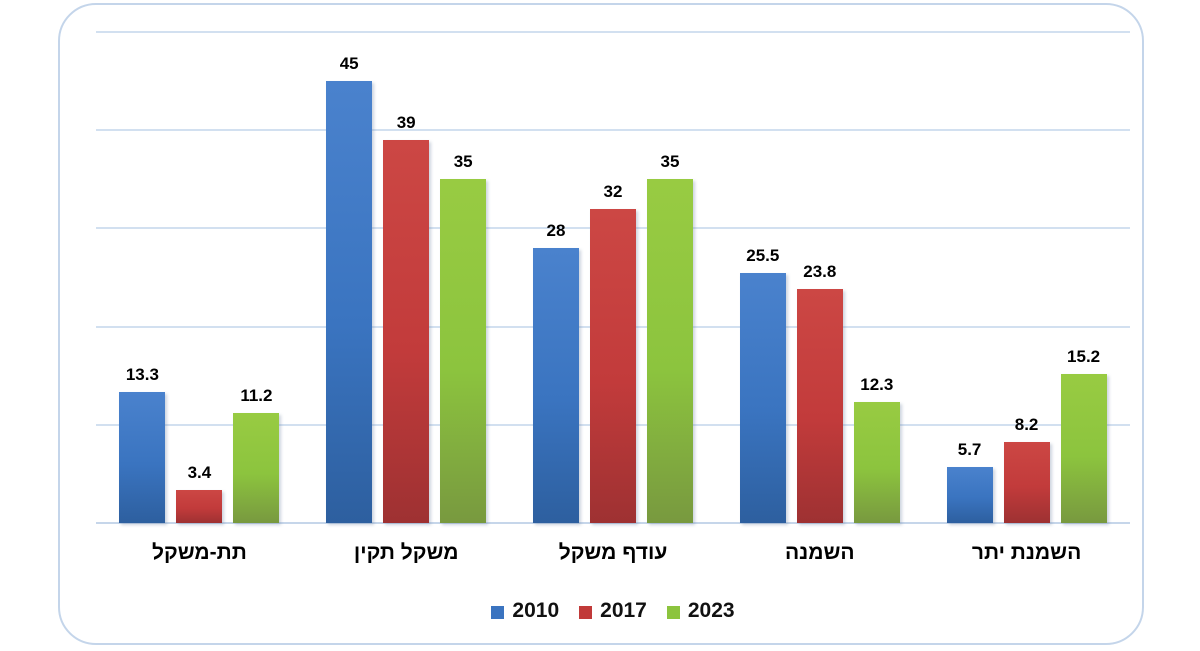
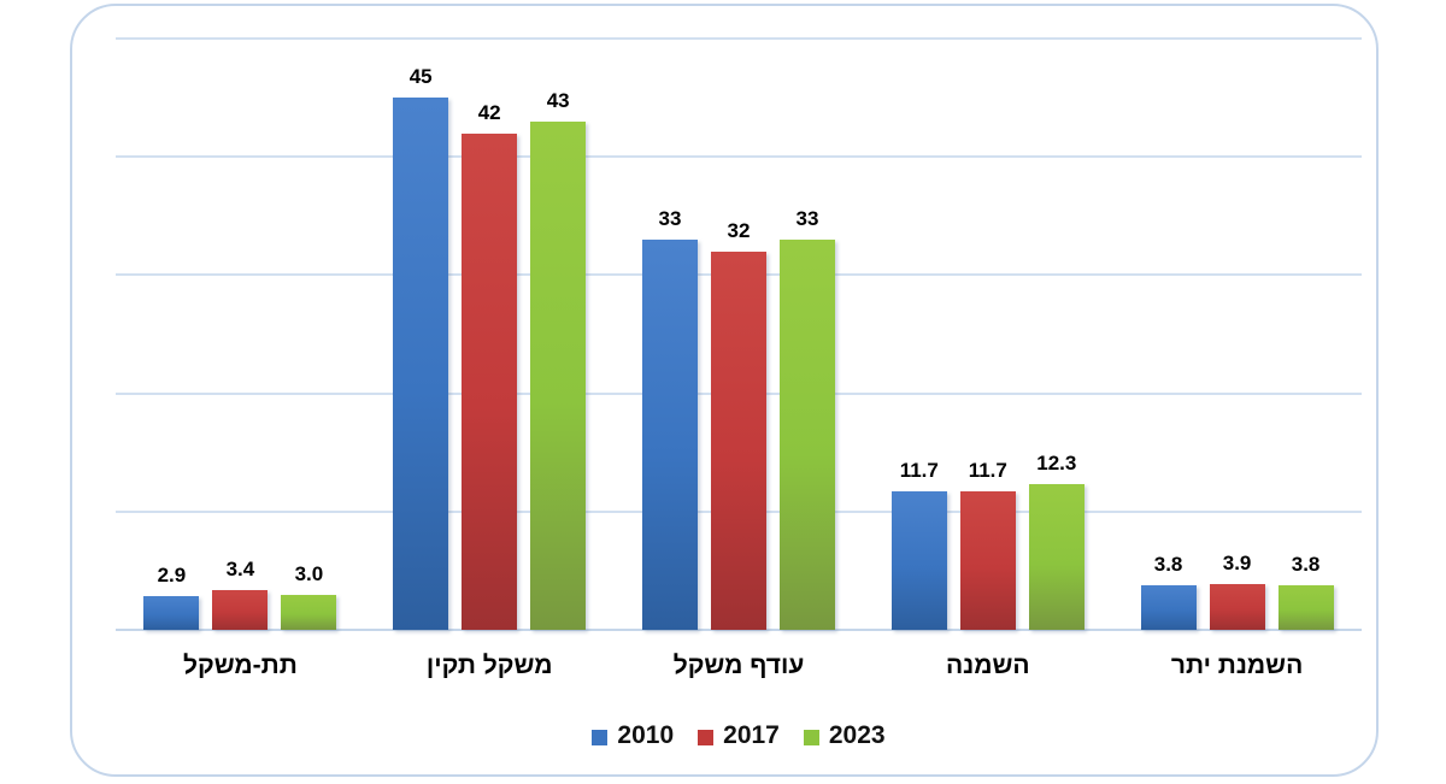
2010/תת-משקל: 13.3 -> 2.9
2023/תת-משקל: 11.2 -> 3.0
2017/משקל תקין: 39 -> 42
2023/משקל תקין: 35 -> 43
2010/עודף משקל: 28 -> 33
2023/עודף משקל: 35 -> 33
2010/השמנה: 25.5 -> 11.7
2017/השמנה: 23.8 -> 11.7
2010/השמנת יתר: 5.7 -> 3.8
2017/השמנת יתר: 8.2 -> 3.9
2023/השמנת יתר: 15.2 -> 3.8
